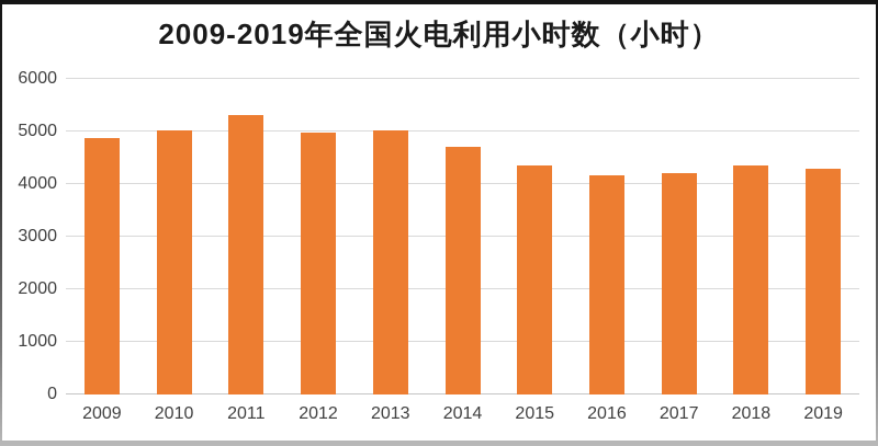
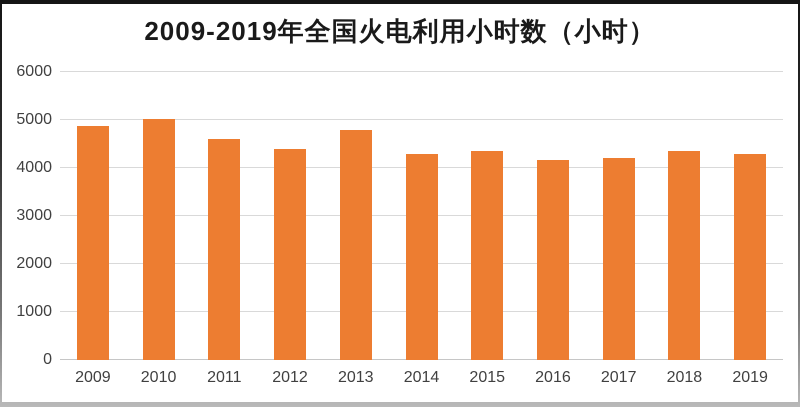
2011: 5300 -> 4600
2012: 5000 -> 4400
2013: 5000 -> 4800
2014: 4700 -> 4300
